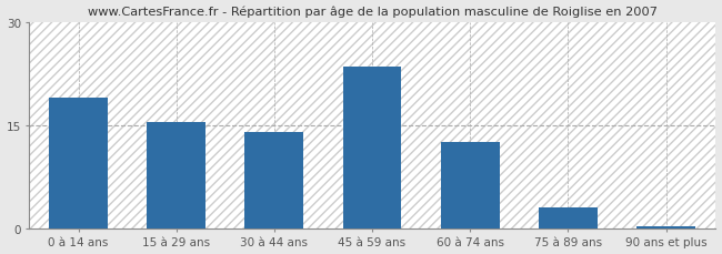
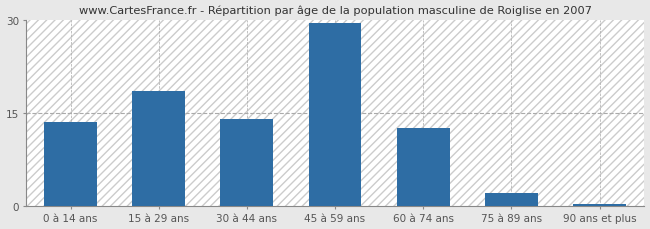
0 à 14 ans: 19.0 -> 13.5
15 à 29 ans: 15.4 -> 18.5
45 à 59 ans: 23.6 -> 29.5
75 à 89 ans: 3.0 -> 2.0
